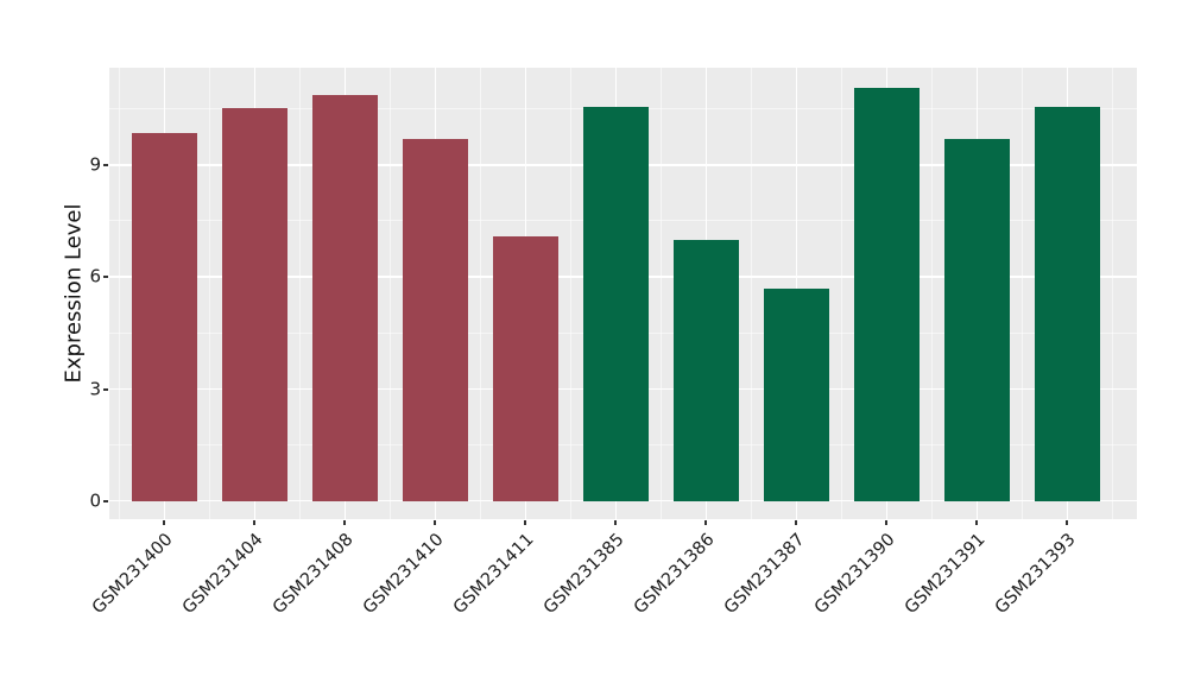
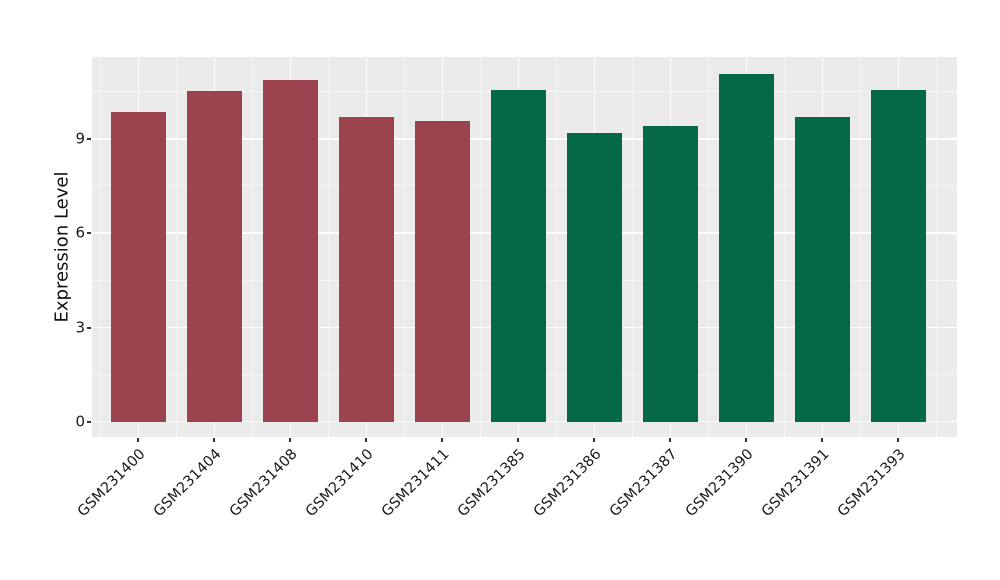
GSM231411: 7.1 -> 9.6
GSM231386: 7.0 -> 9.2
GSM231387: 5.7 -> 9.4
